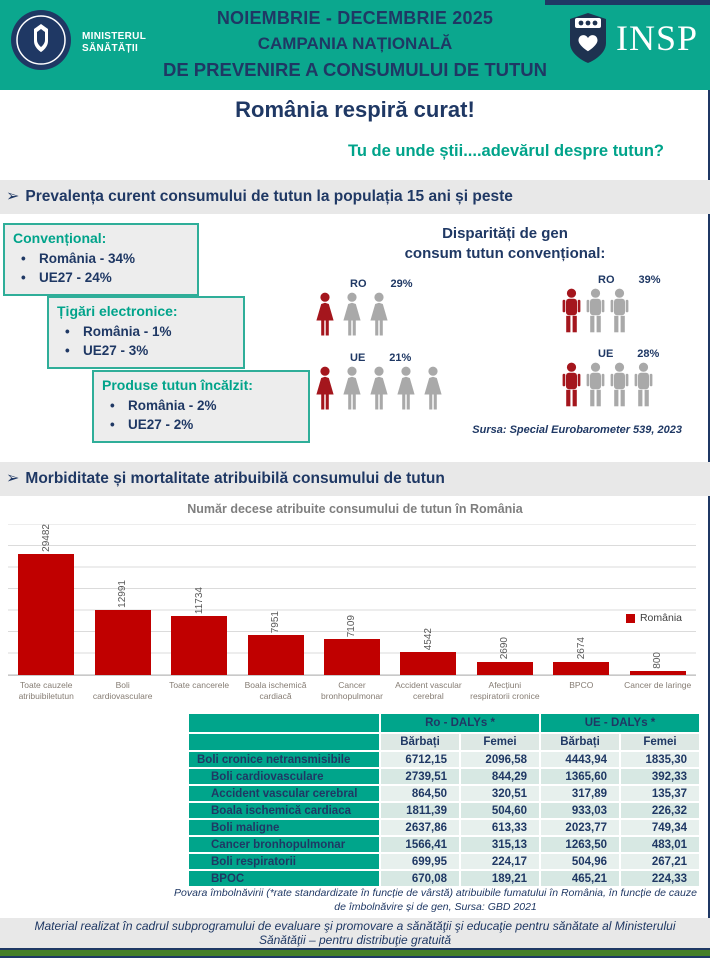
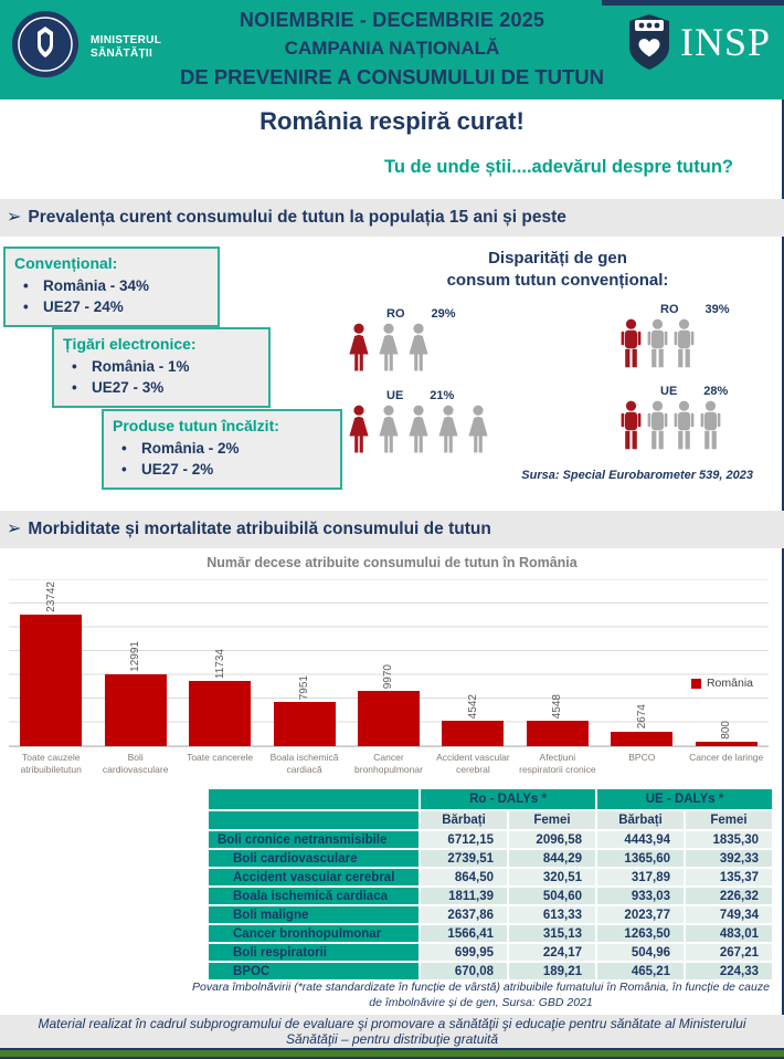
Toate cauzele atribuibiletutun: 29482 -> 23742
Cancer bronhopulmonar: 7109 -> 9970
Afecțiuni respiratorii cronice: 2690 -> 4548
